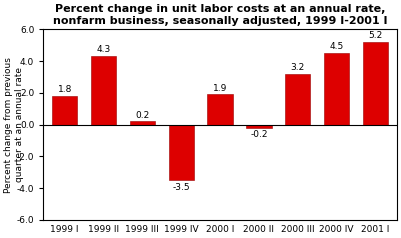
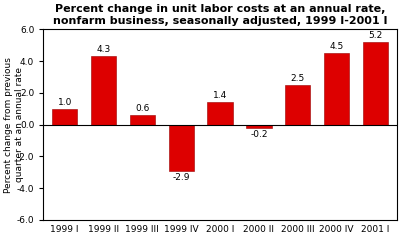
1999 I: 1.8 -> 1.0
1999 III: 0.2 -> 0.6
1999 IV: -3.5 -> -2.9
2000 I: 1.9 -> 1.4
2000 III: 3.2 -> 2.5
